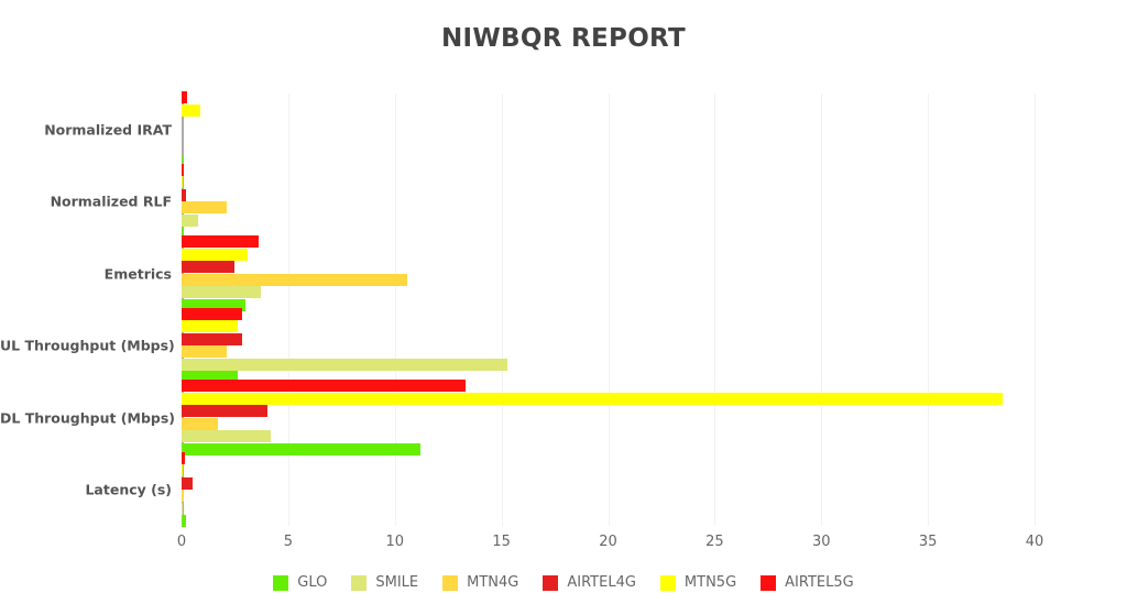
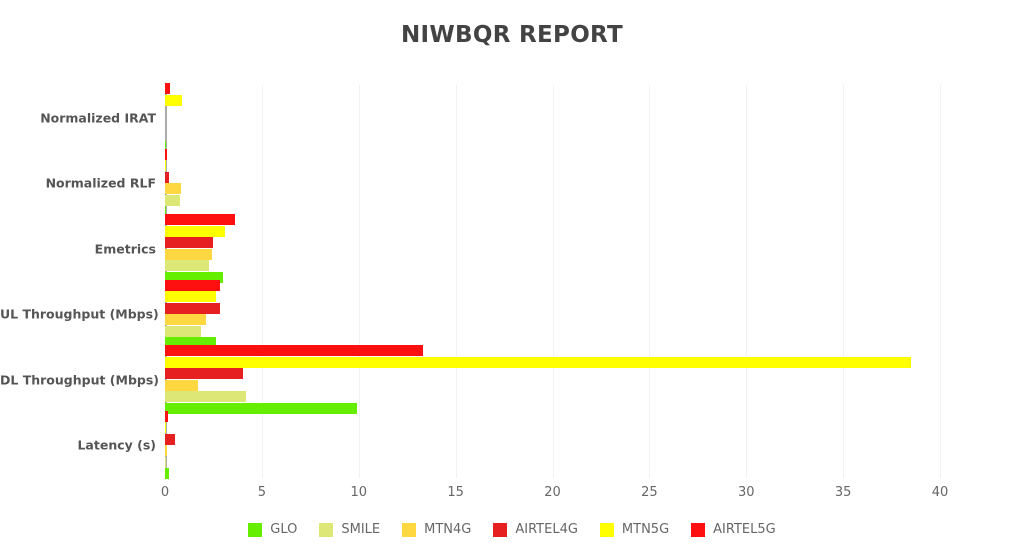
MTN4G/Normalized RLF: 2.1 -> 0.8
SMILE/Emetrics: 3.7 -> 2.2
MTN4G/Emetrics: 10.6 -> 2.4
SMILE/UL Throughput (Mbps): 15.3 -> 1.9
GLO/DL Throughput (Mbps): 11.2 -> 9.9
